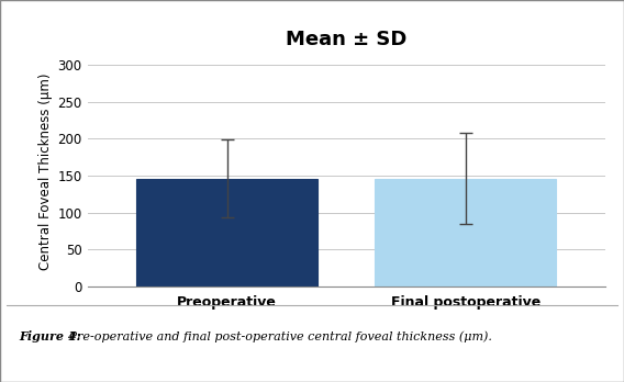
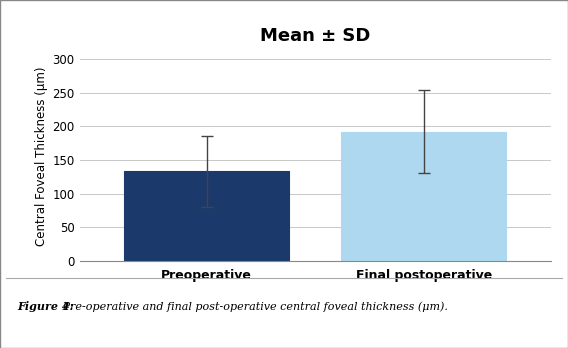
Preoperative: 146 -> 133
Final postoperative: 146 -> 192
